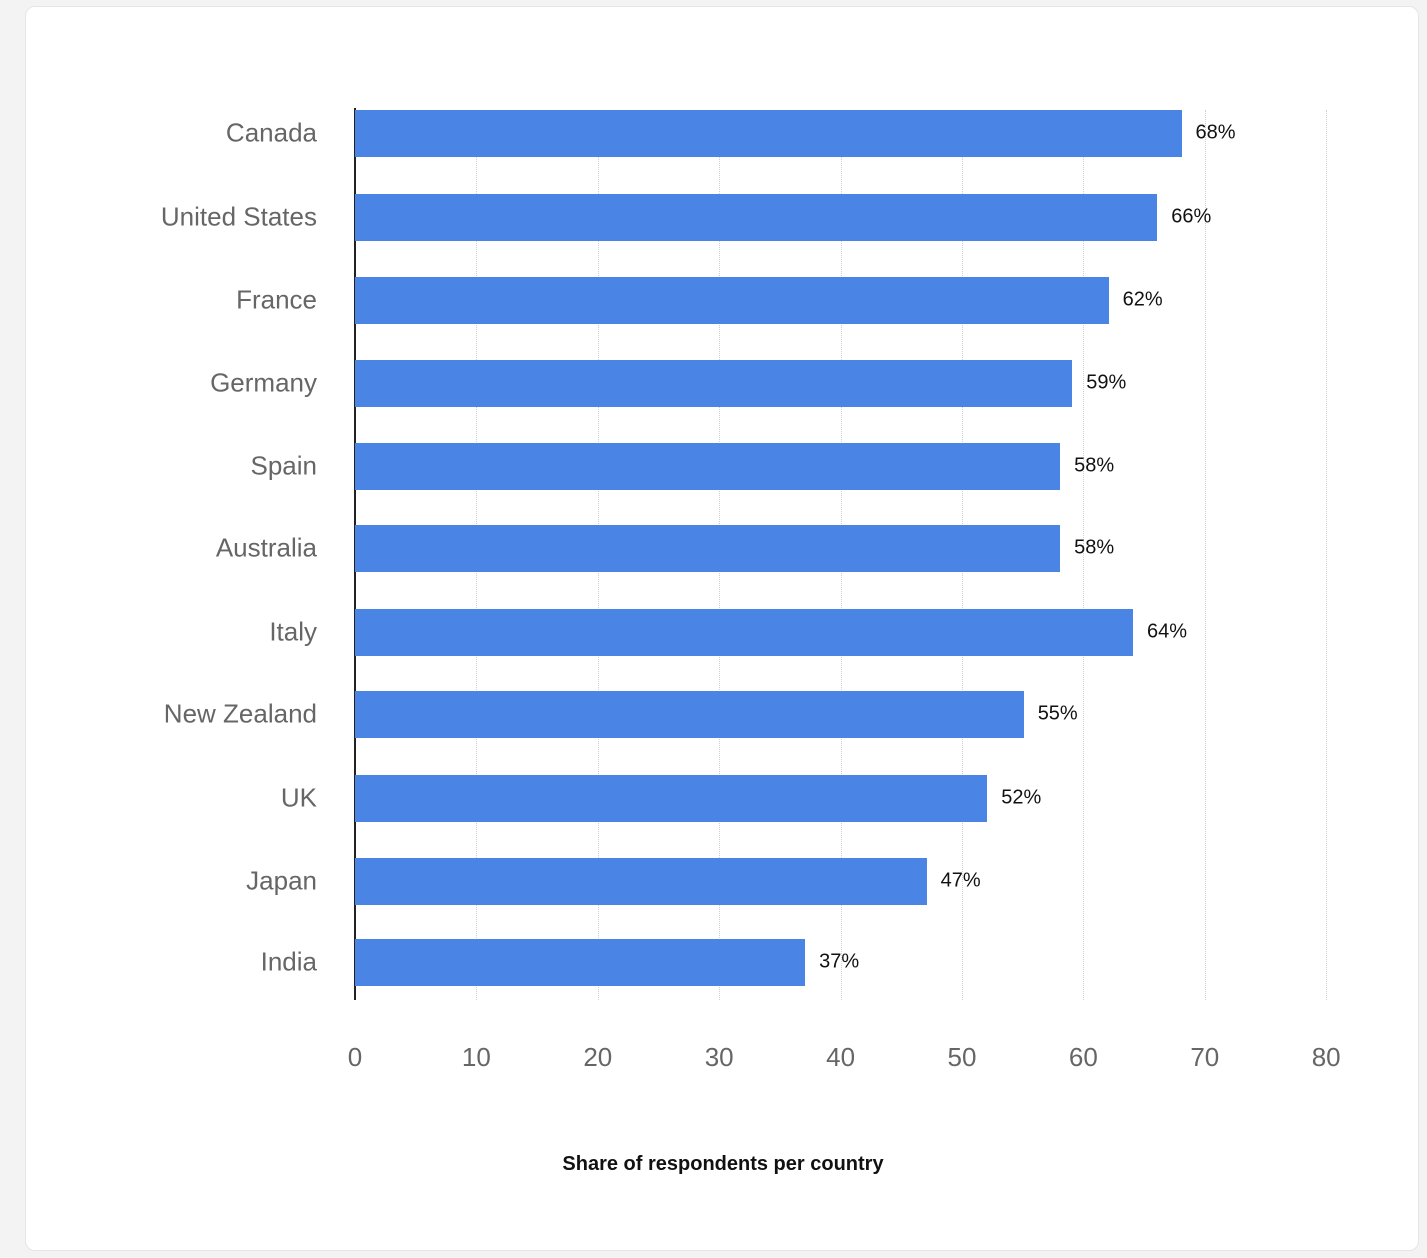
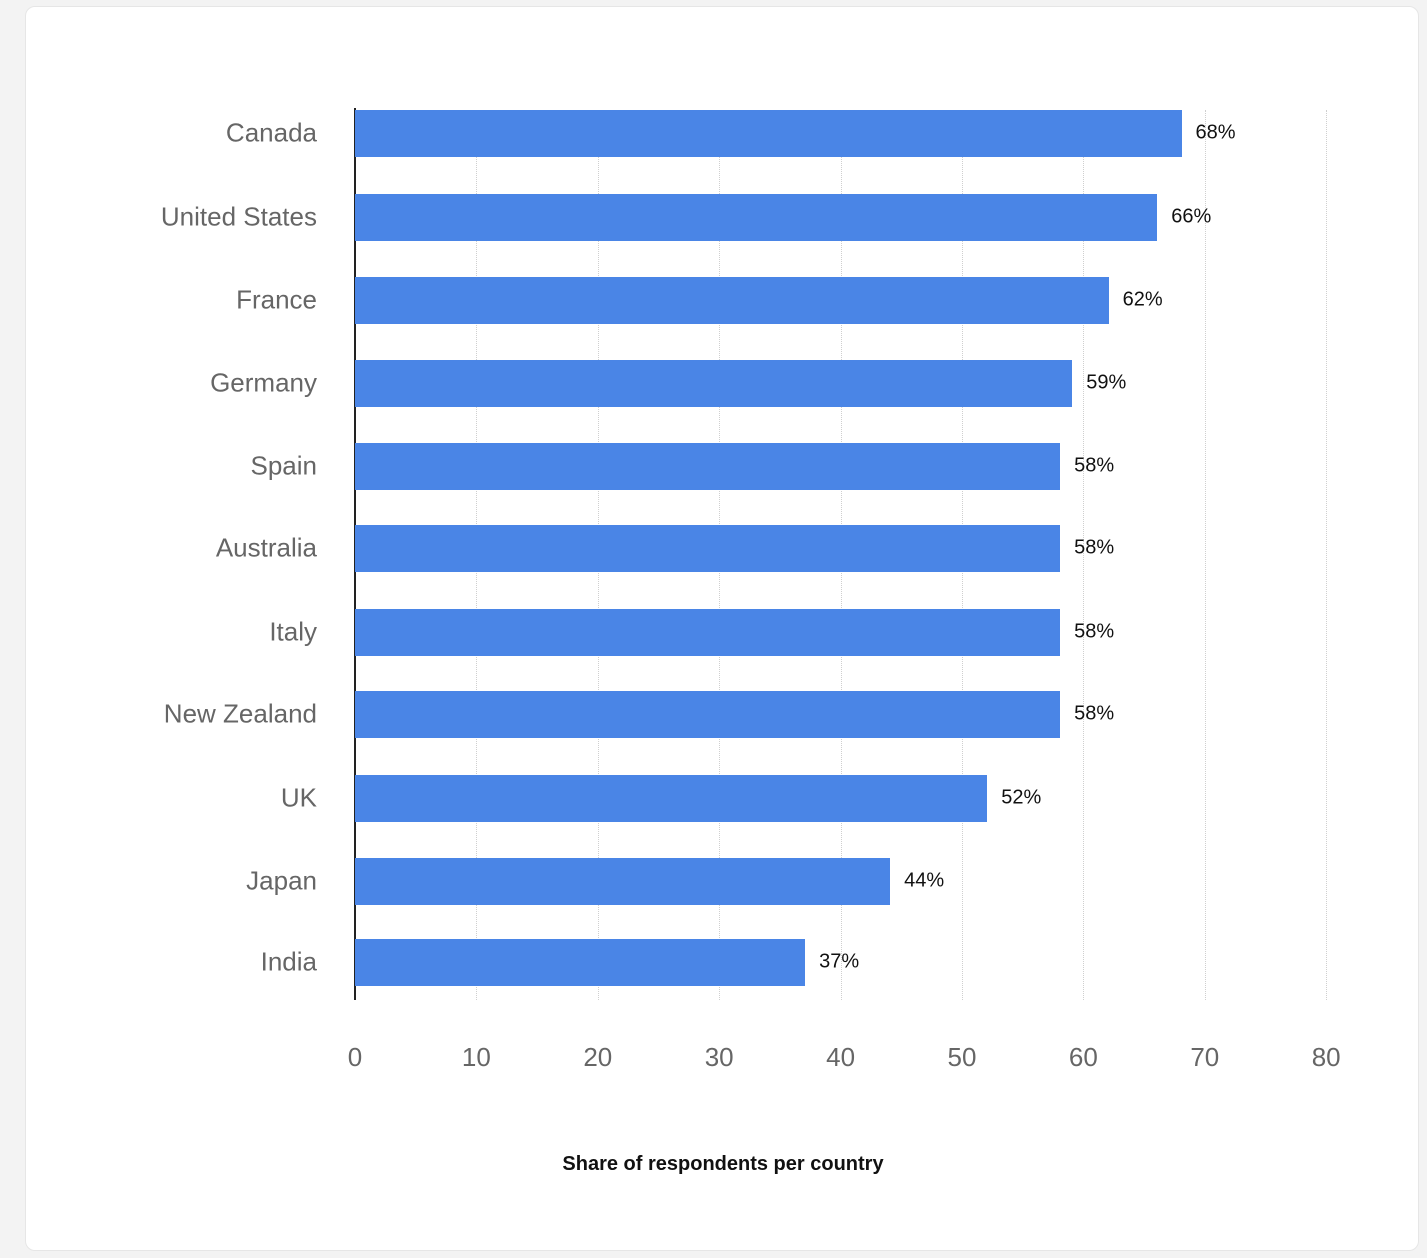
Italy: 64% -> 58%
New Zealand: 55% -> 58%
Japan: 47% -> 44%
